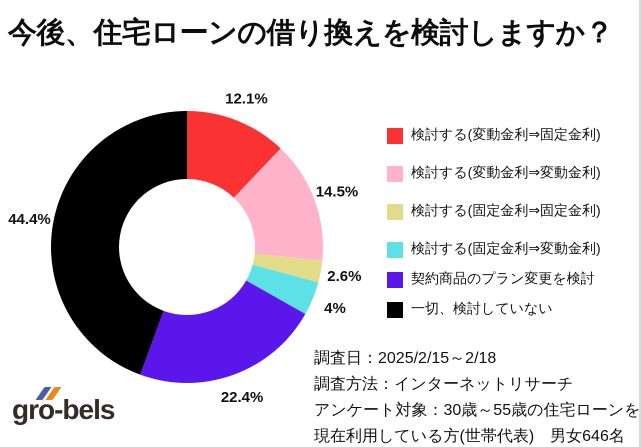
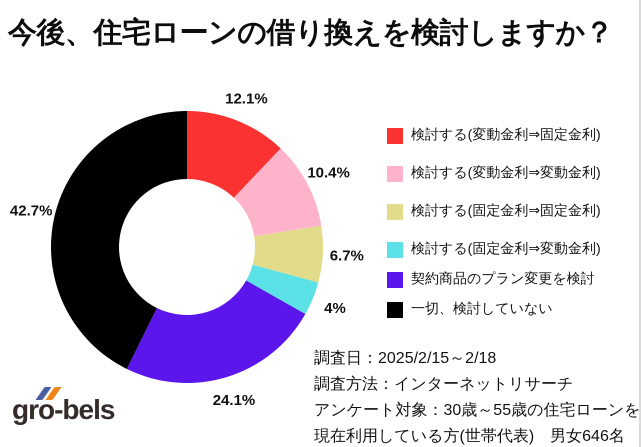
検討する(変動金利⇒変動金利): 14.5% -> 10.4%
検討する(固定金利⇒固定金利): 2.6% -> 6.7%
契約商品のプラン変更を検討: 22.4% -> 24.1%
一切、検討していない: 44.4% -> 42.7%
